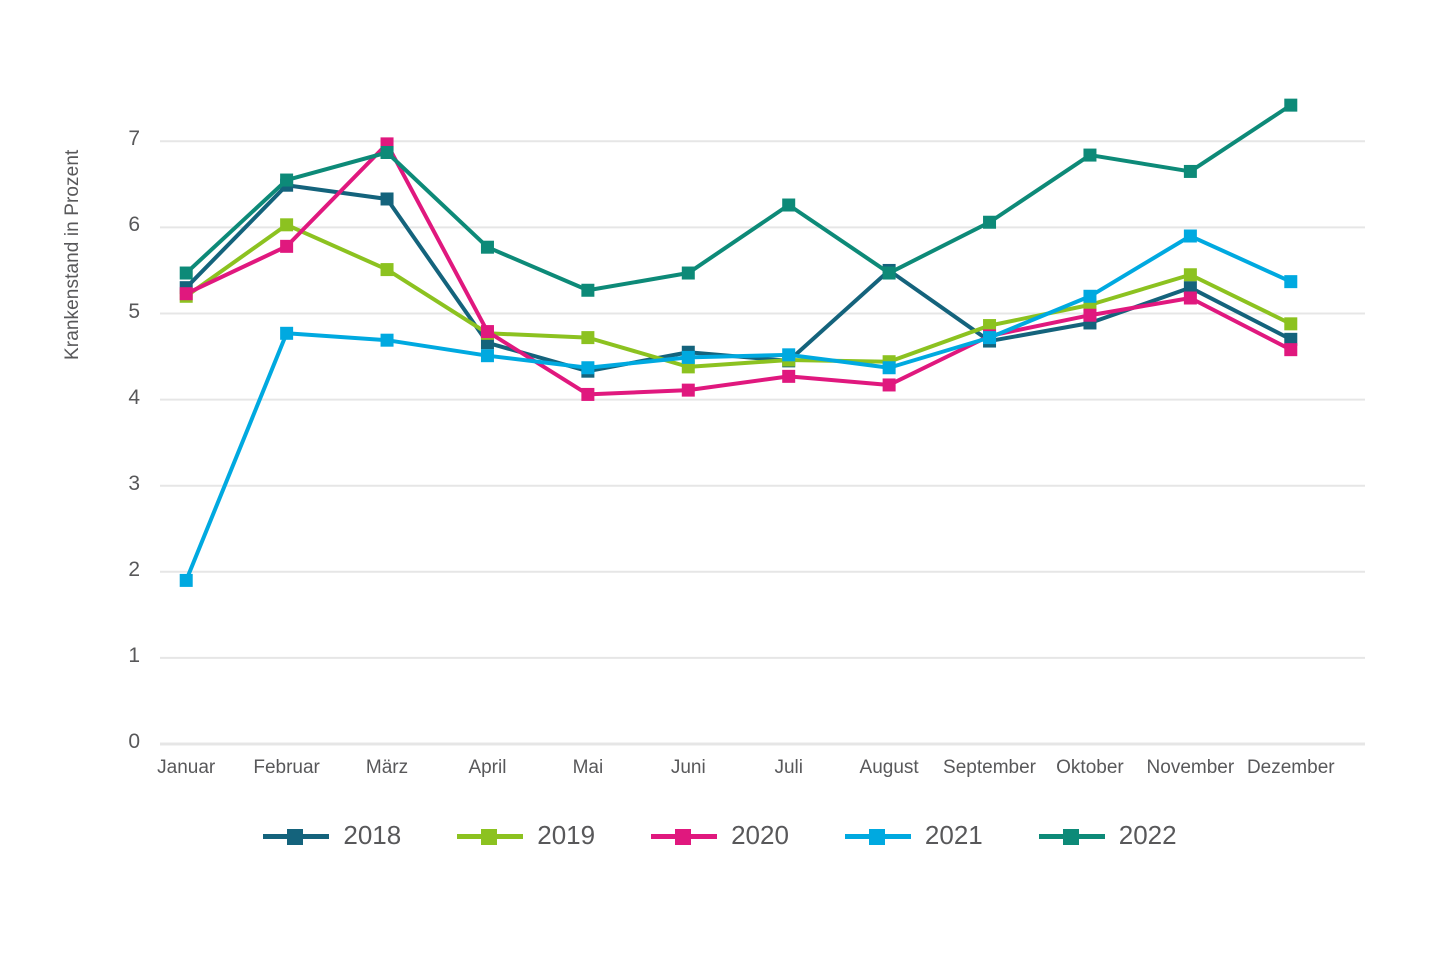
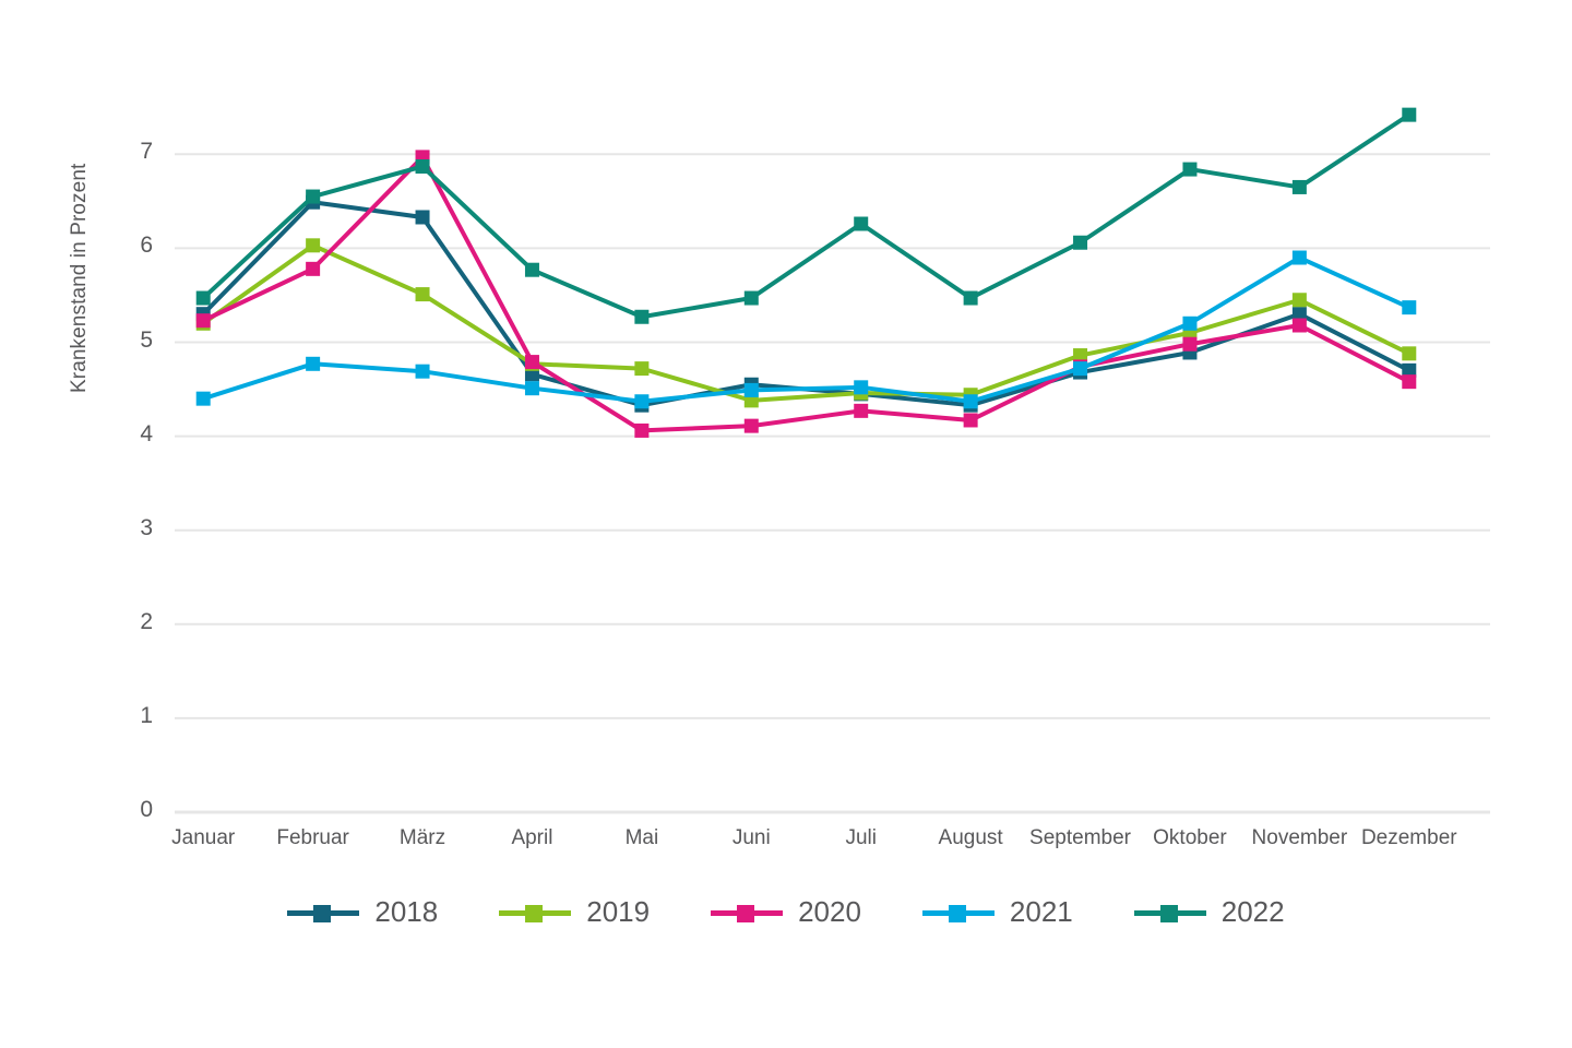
2021/Januar: 1.9 -> 4.4
2018/August: 5.5 -> 4.3
